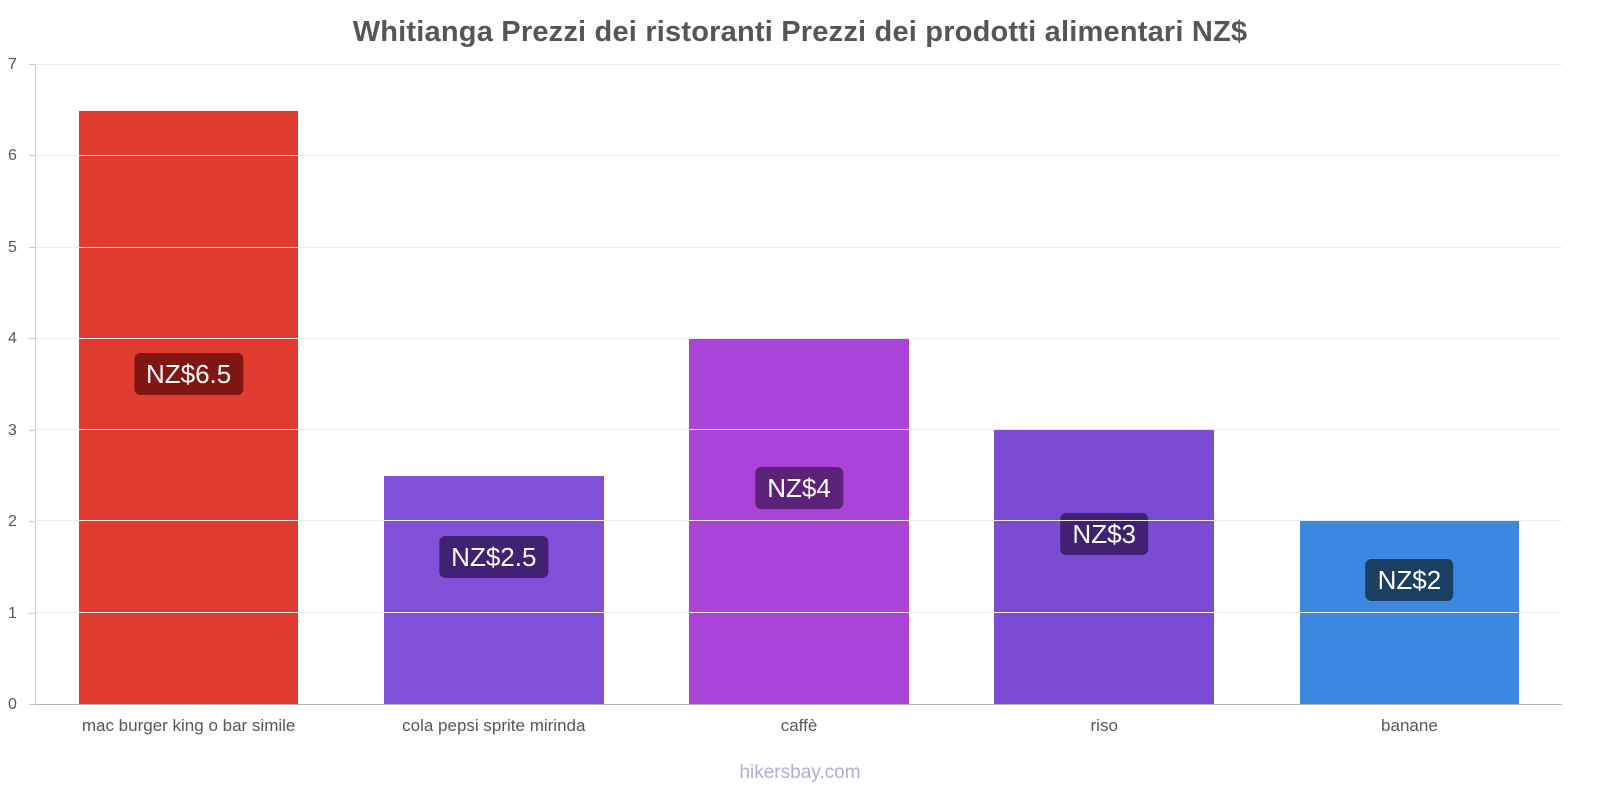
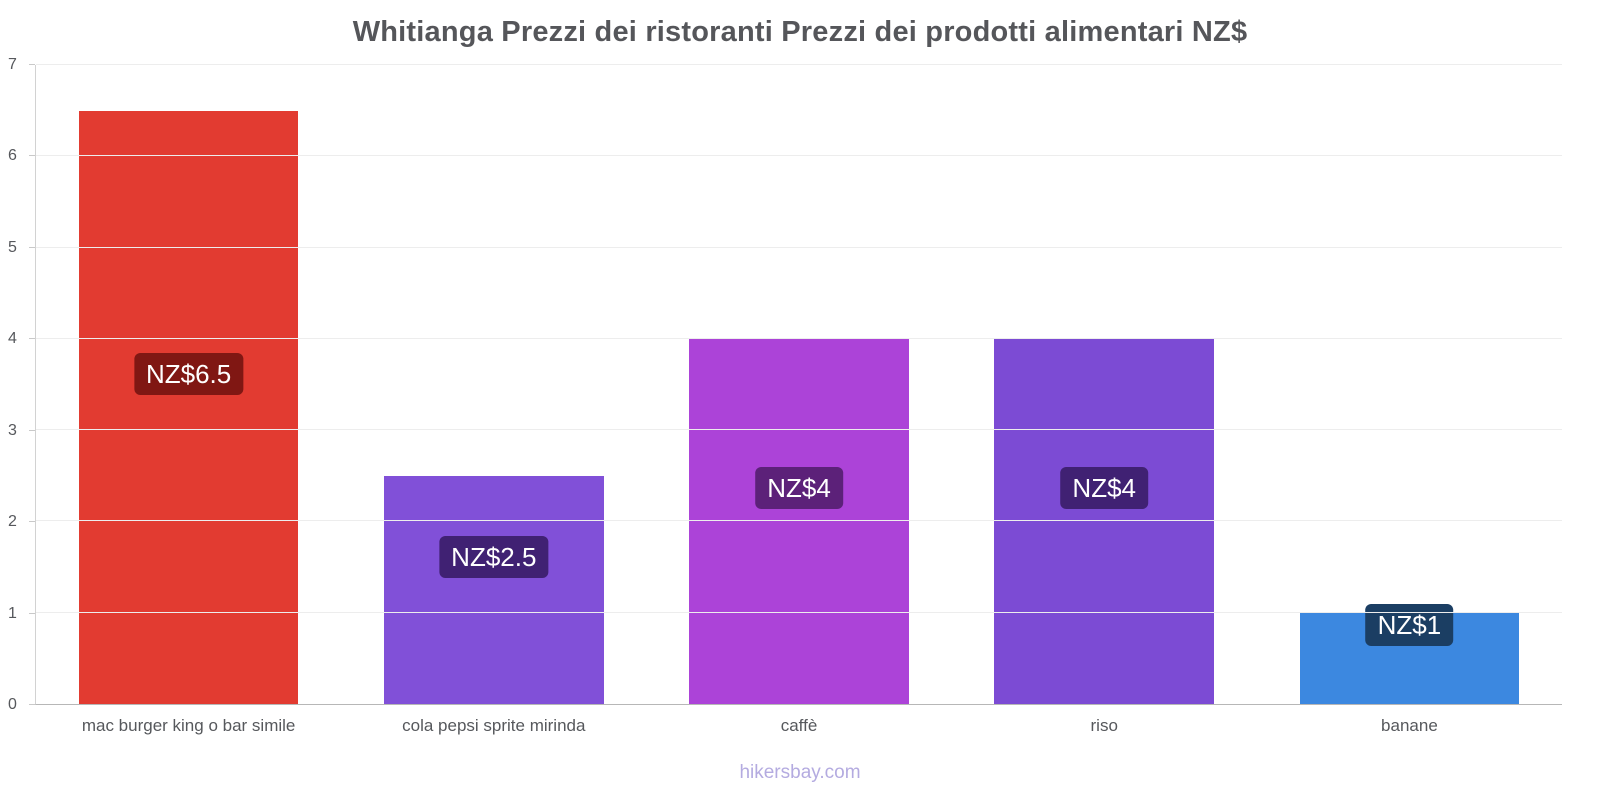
riso: 3 -> 4
banane: 2 -> 1
